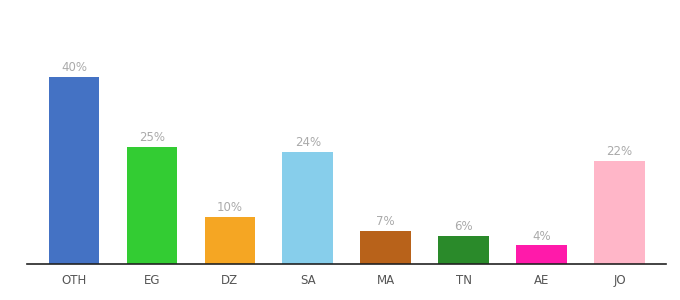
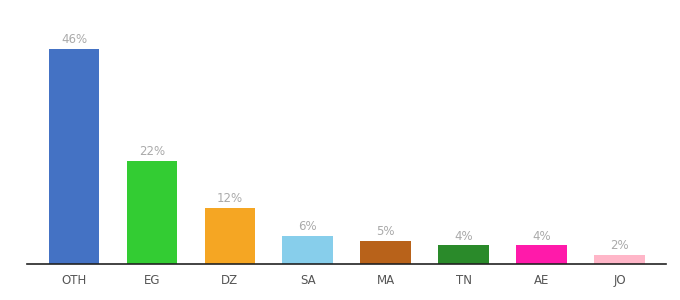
OTH: 40% -> 46%
EG: 25% -> 22%
DZ: 10% -> 12%
SA: 24% -> 6%
MA: 7% -> 5%
TN: 6% -> 4%
JO: 22% -> 2%
